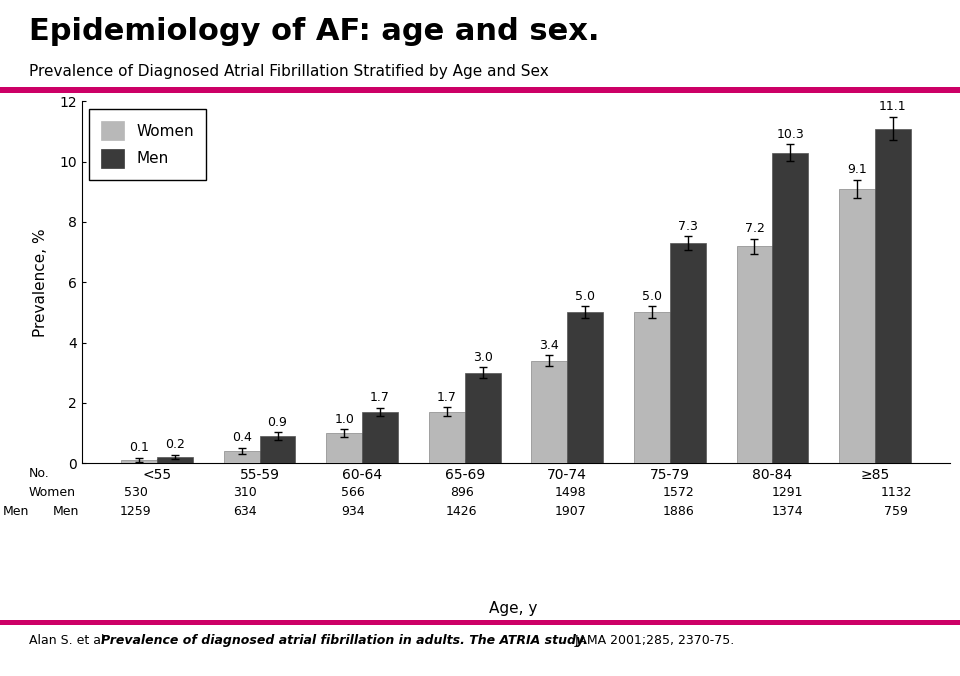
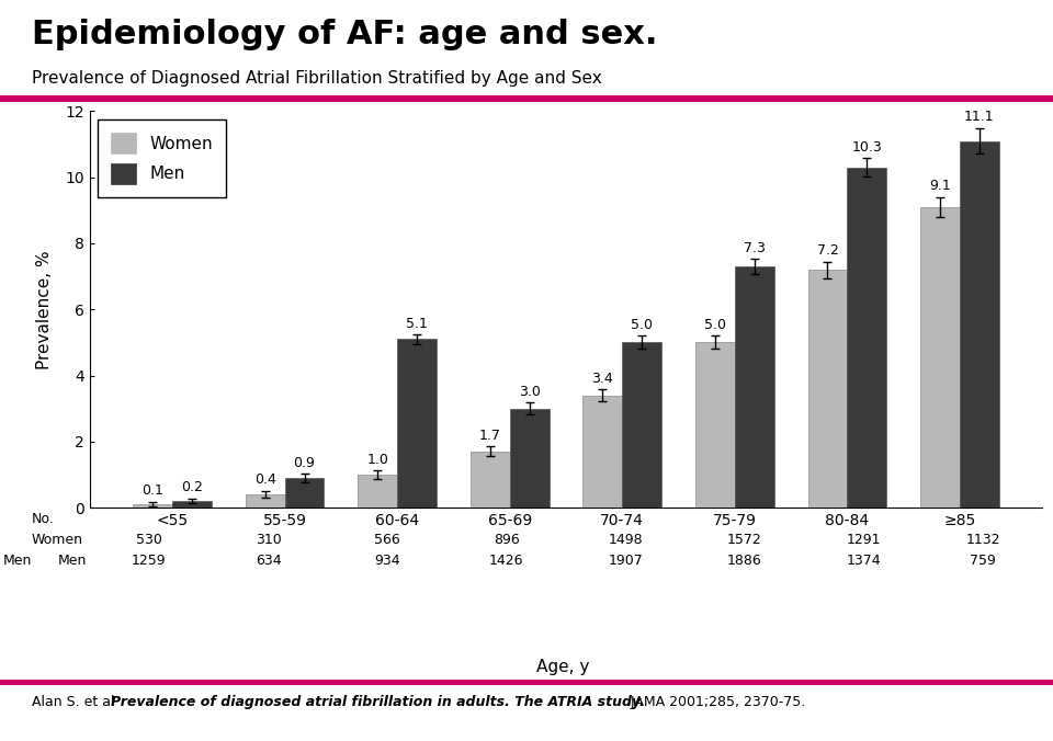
Men/60-64: 1.7 -> 5.1
